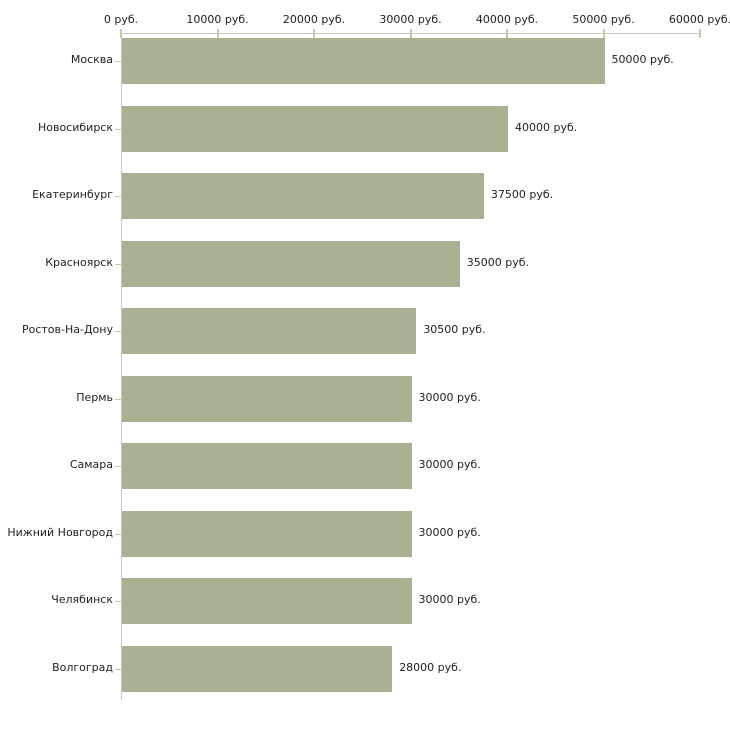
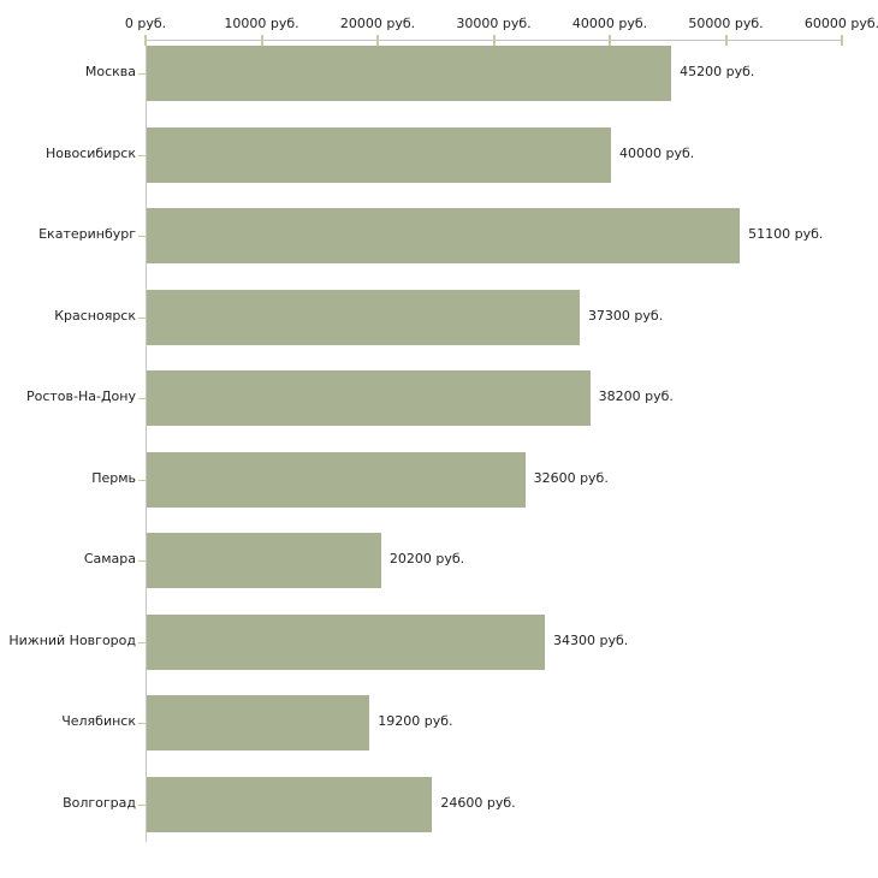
Москва: 50000 -> 45200
Екатеринбург: 37500 -> 51100
Красноярск: 35000 -> 37300
Ростов-На-Дону: 30500 -> 38200
Пермь: 30000 -> 32600
Самара: 30000 -> 20200
Нижний Новгород: 30000 -> 34300
Челябинск: 30000 -> 19200
Волгоград: 28000 -> 24600
